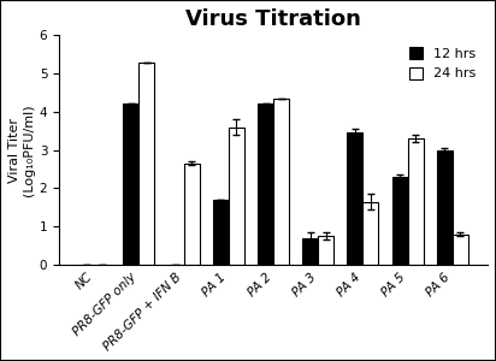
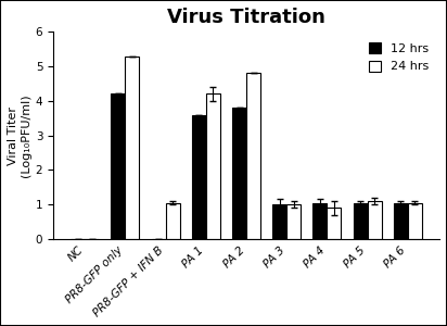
24 hrs/PR8-GFP + IFN B: 2.65 -> 1.05
12 hrs/PA 1: 1.70 -> 3.60
24 hrs/PA 1: 3.60 -> 4.20
12 hrs/PA 2: 4.20 -> 3.80
24 hrs/PA 2: 4.35 -> 4.80
12 hrs/PA 3: 0.70 -> 1.00
24 hrs/PA 3: 0.75 -> 1.00
12 hrs/PA 4: 3.45 -> 1.05
24 hrs/PA 4: 1.65 -> 0.90
12 hrs/PA 5: 2.30 -> 1.05
24 hrs/PA 5: 3.30 -> 1.10
12 hrs/PA 6: 3.00 -> 1.05
24 hrs/PA 6: 0.80 -> 1.05
